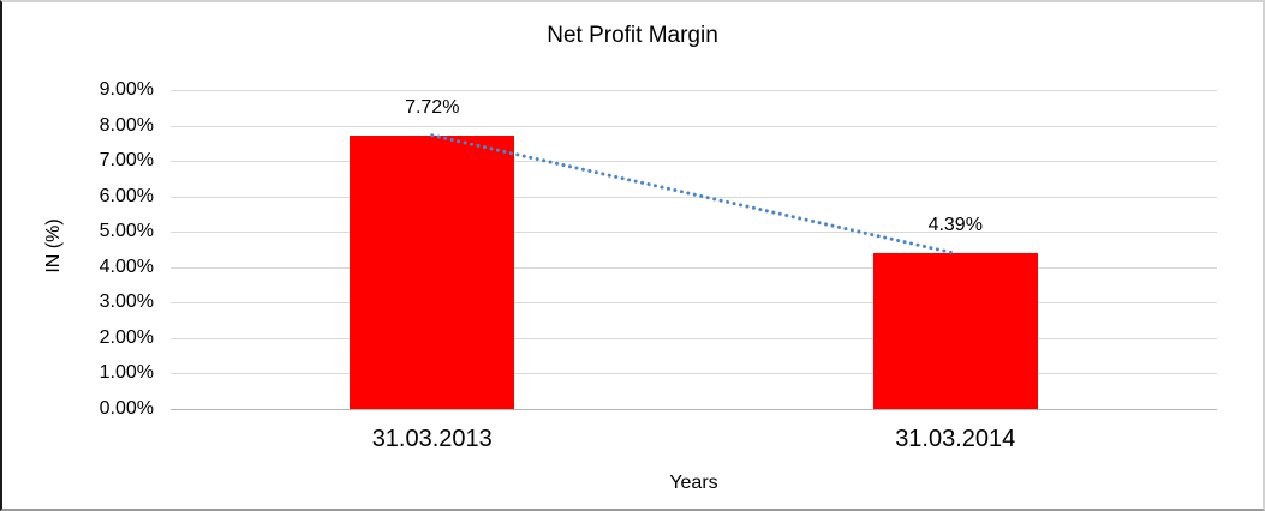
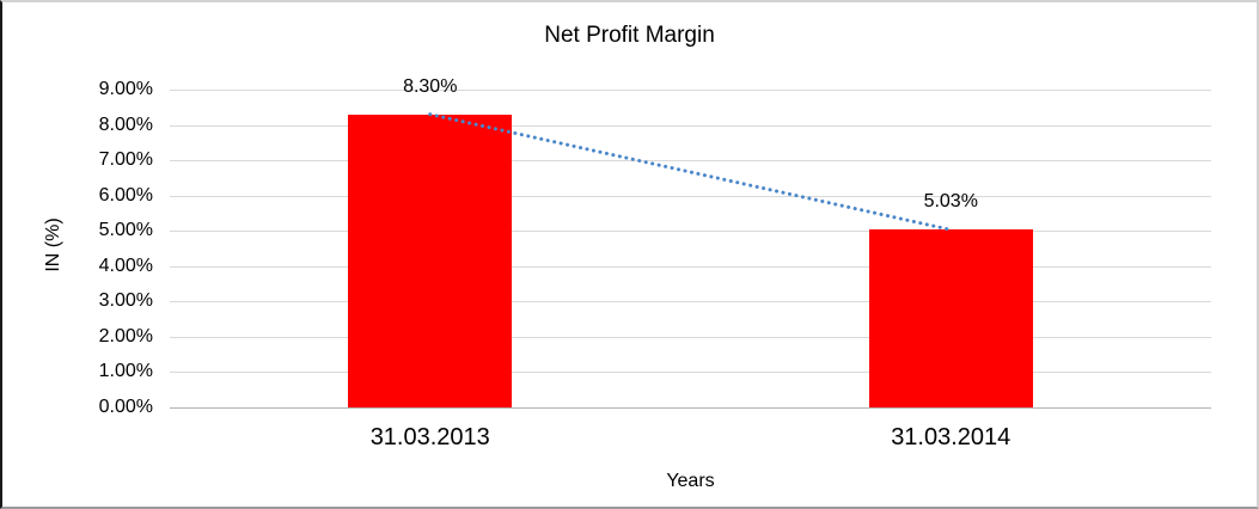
31.03.2013: 7.72% -> 8.30%
31.03.2014: 4.39% -> 5.03%
